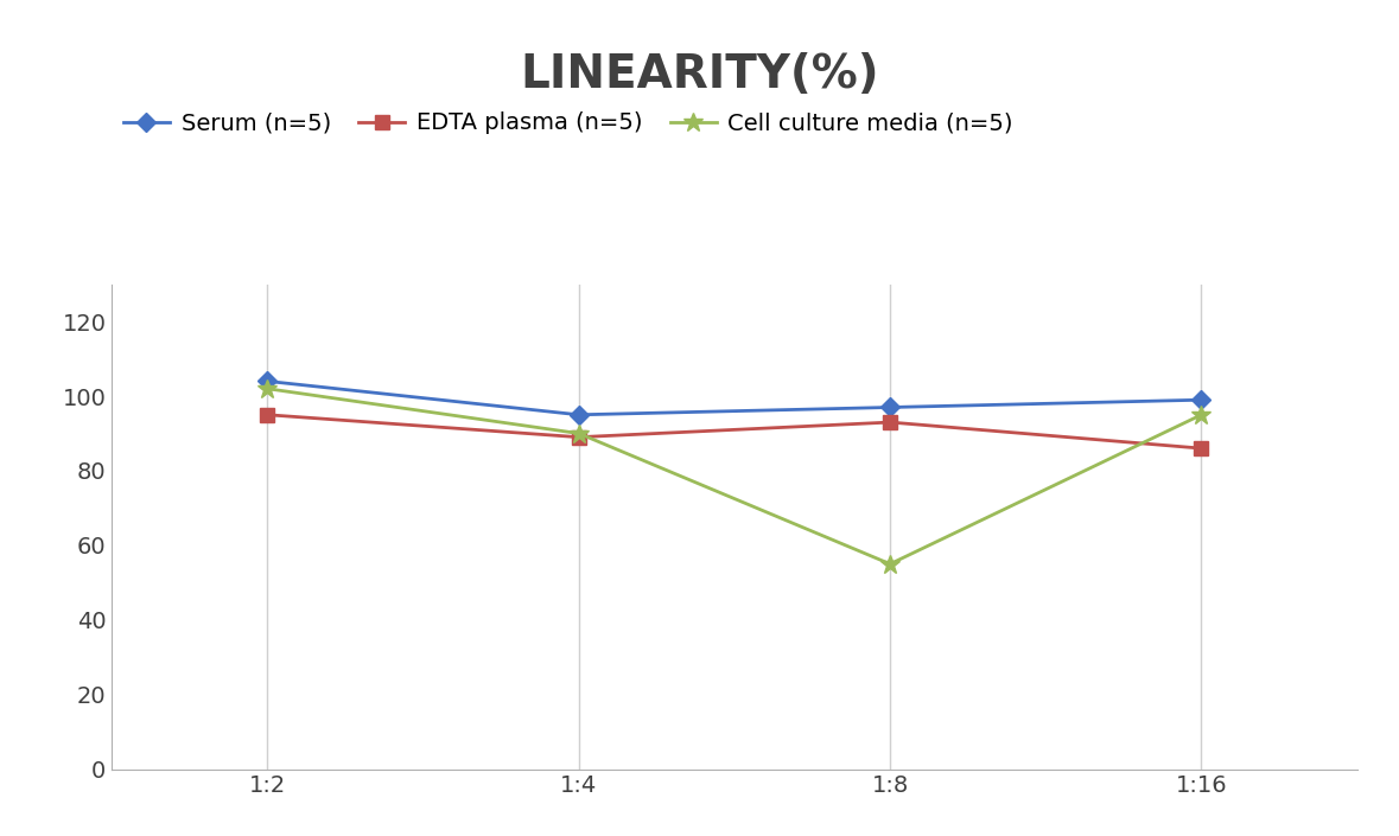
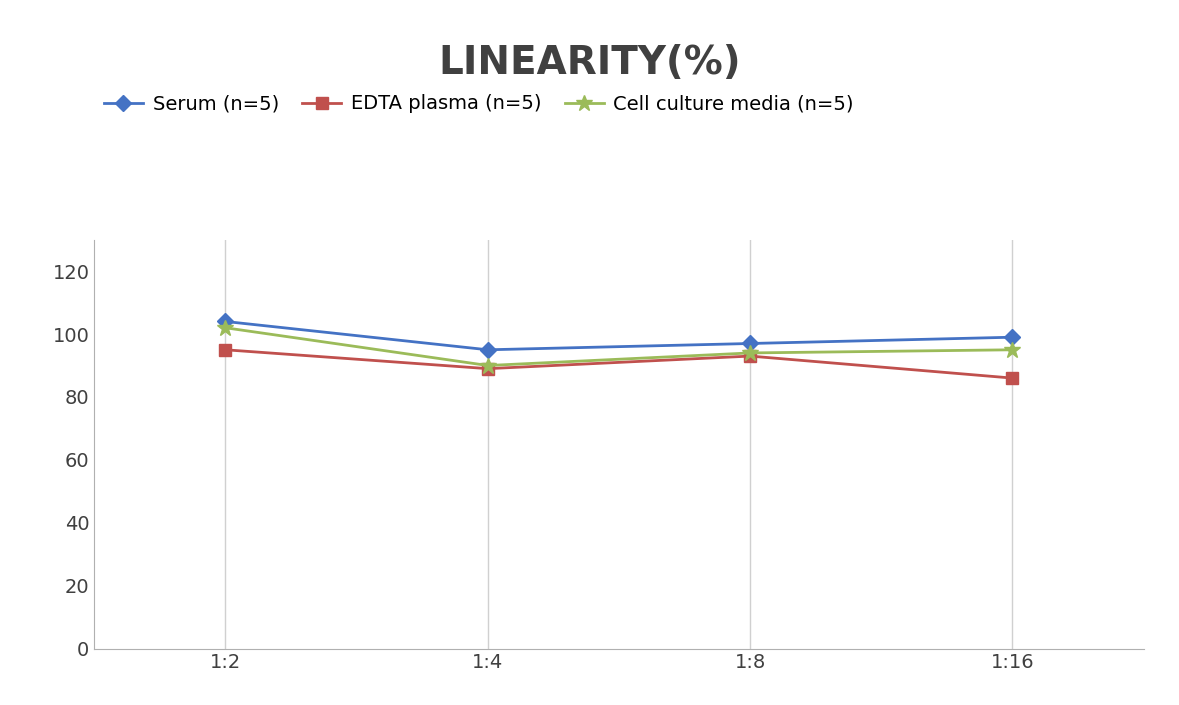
Cell culture media (n=5)/1:8: 55 -> 94
